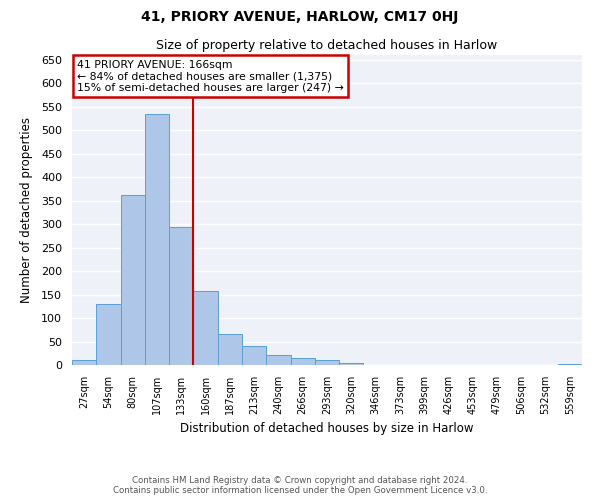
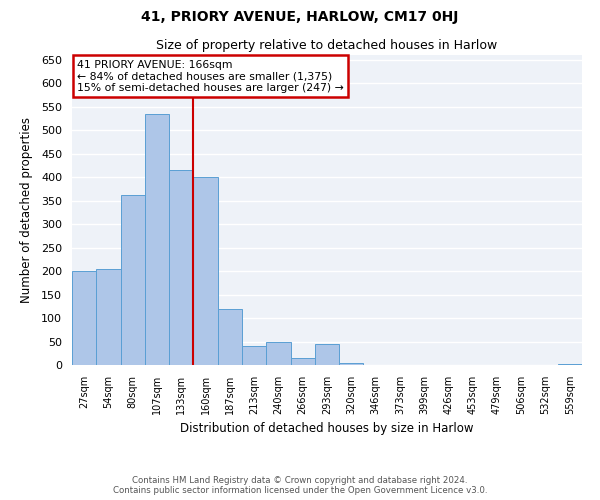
27sqm: 10 -> 200
54sqm: 130 -> 205
133sqm: 293 -> 415
160sqm: 157 -> 400
187sqm: 65 -> 120
240sqm: 22 -> 50
293sqm: 10 -> 45
